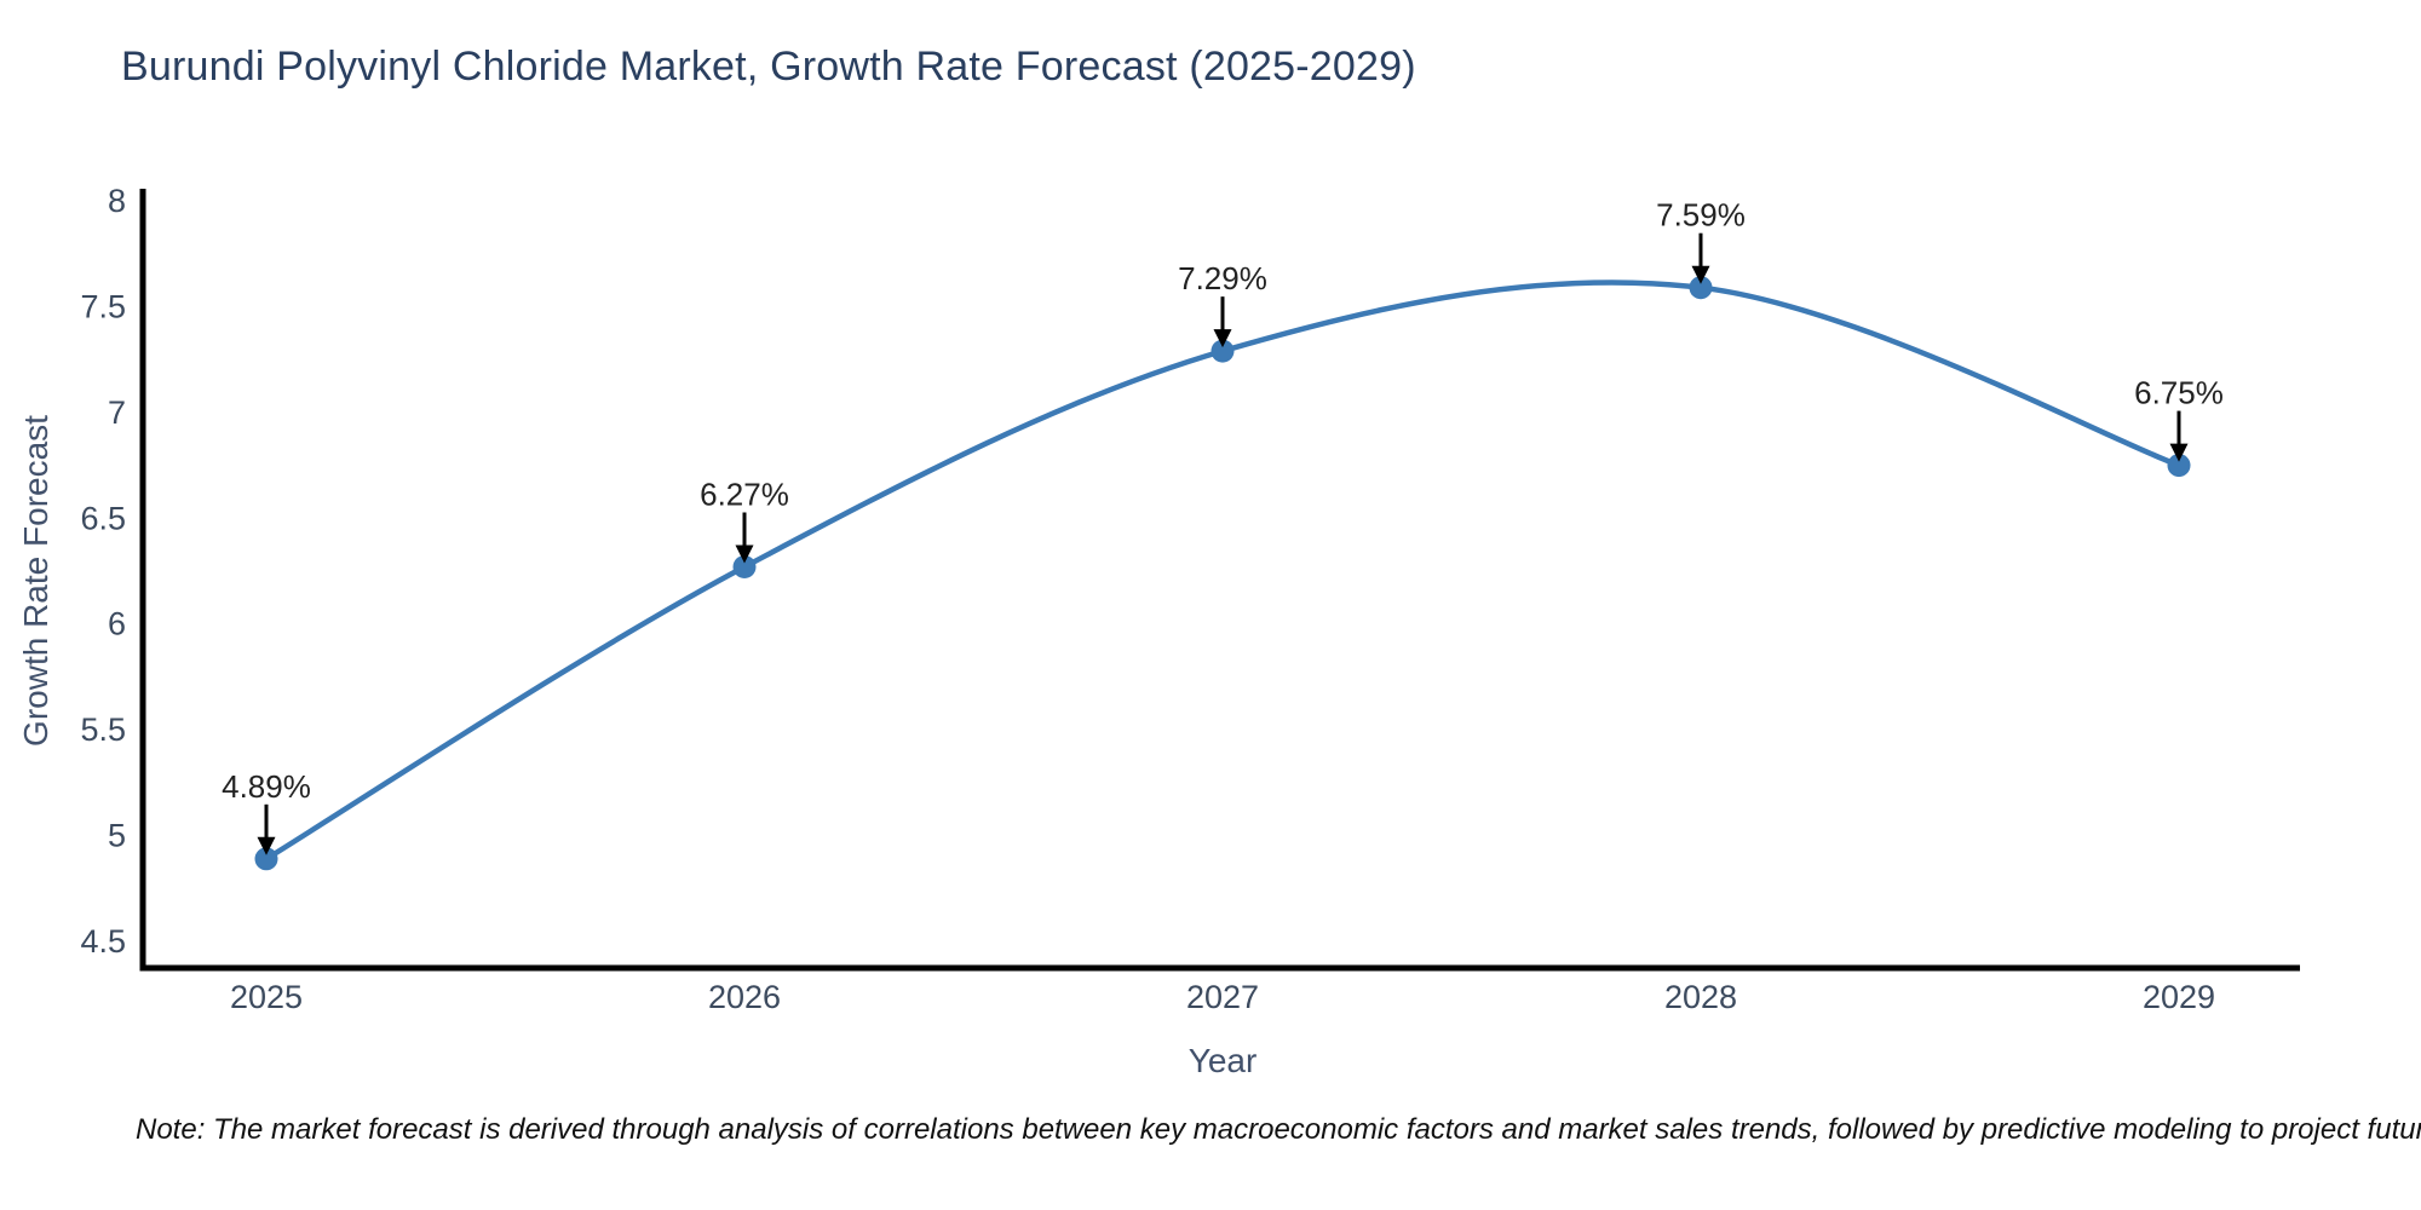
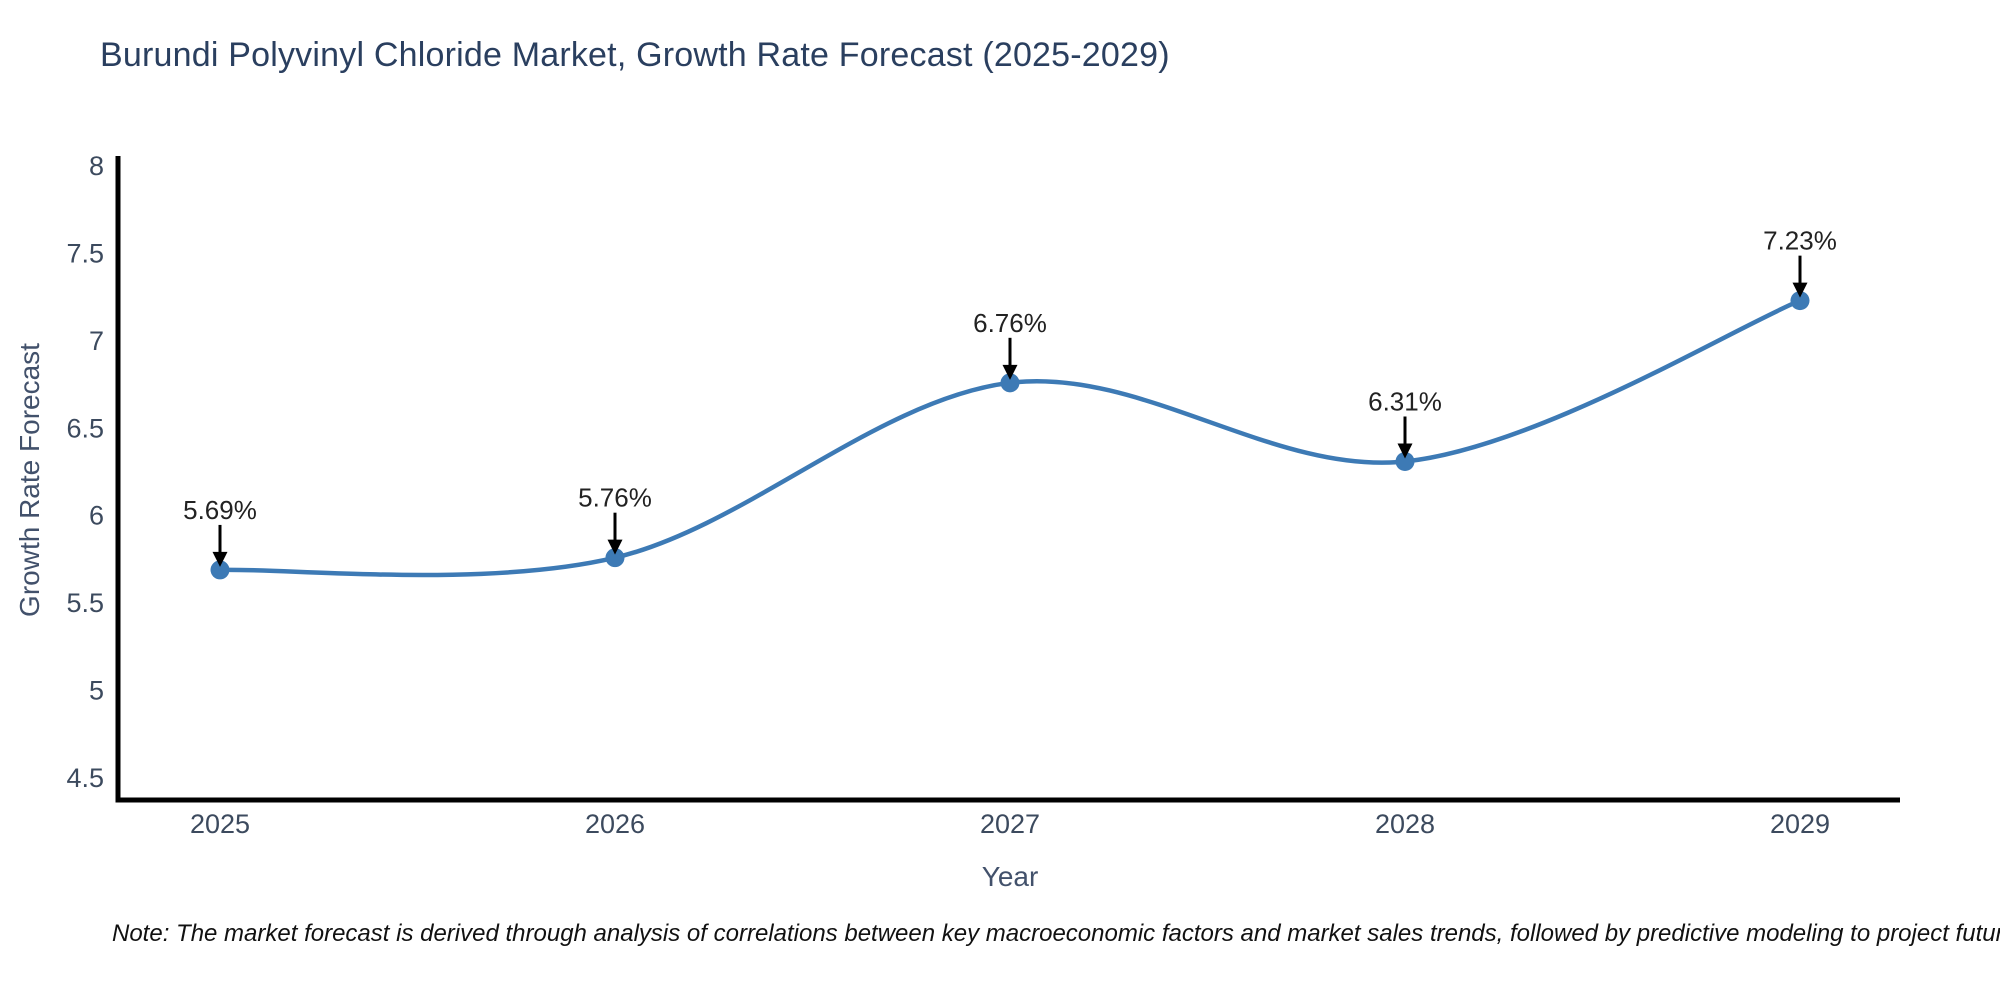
2025: 4.89% -> 5.69%
2026: 6.27% -> 5.76%
2027: 7.29% -> 6.76%
2028: 7.59% -> 6.31%
2029: 6.75% -> 7.23%
